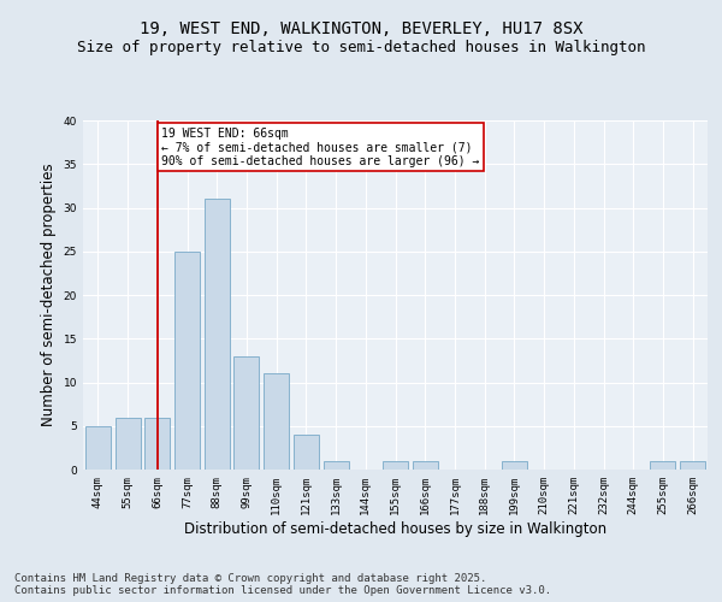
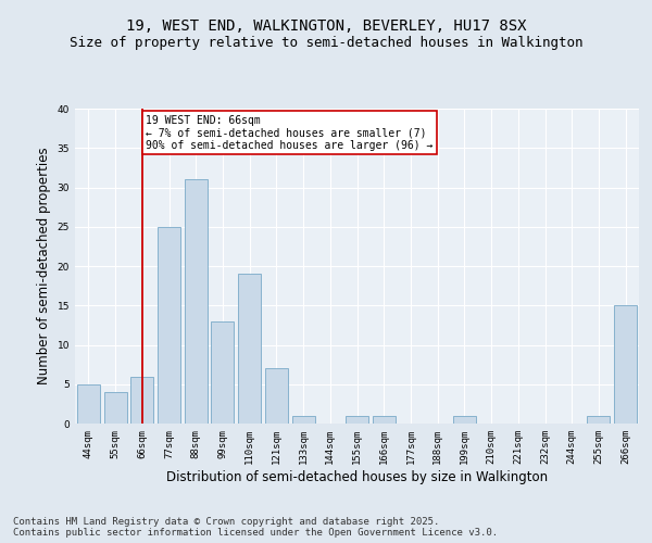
55sqm: 6 -> 4
110sqm: 11 -> 19
121sqm: 4 -> 7
266sqm: 1 -> 15
